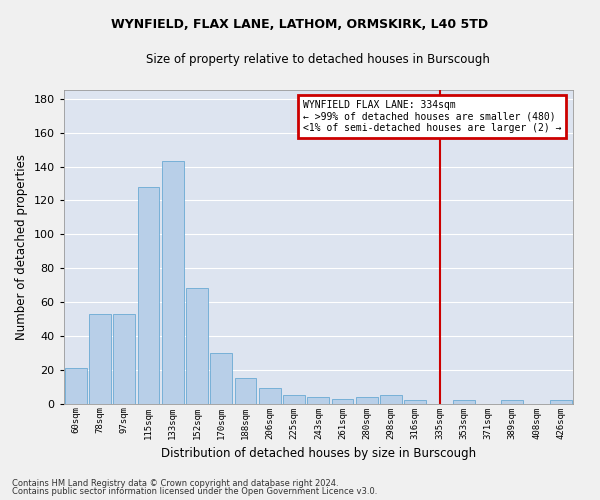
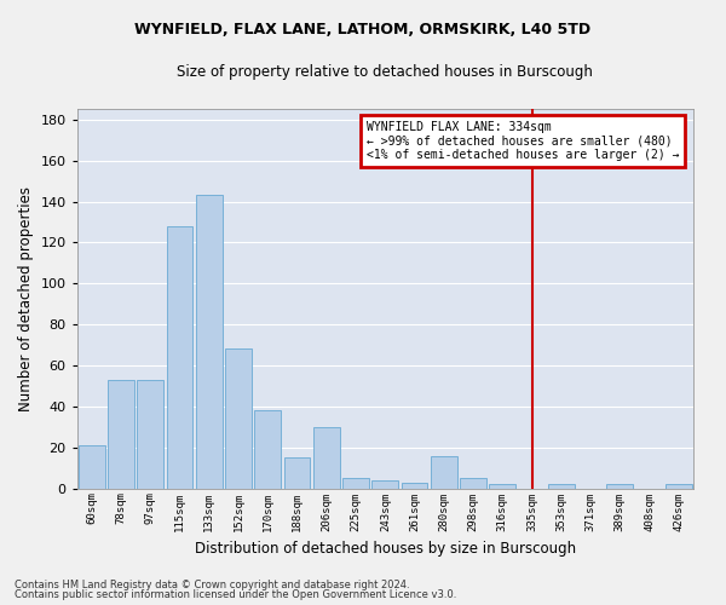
170sqm: 30 -> 38
206sqm: 9 -> 30
280sqm: 4 -> 16
